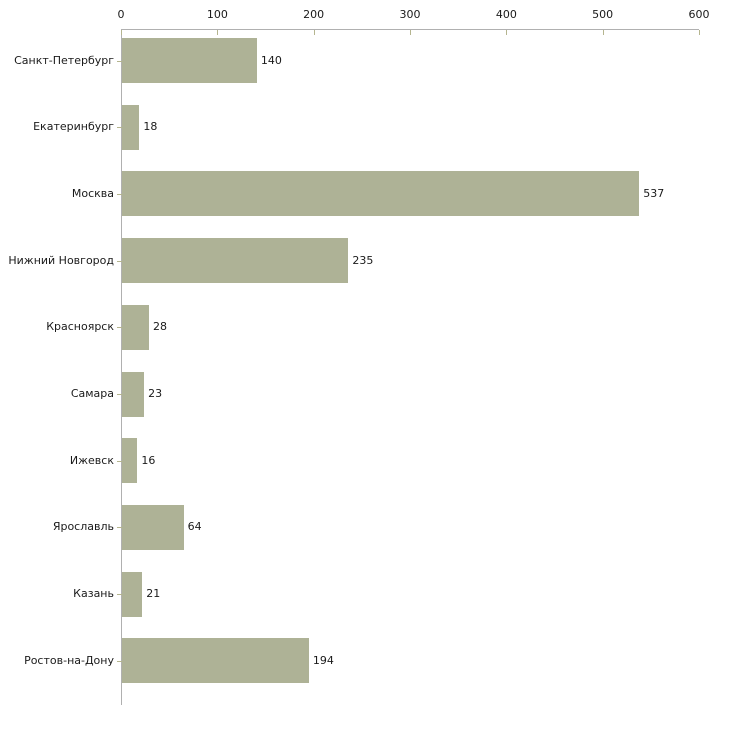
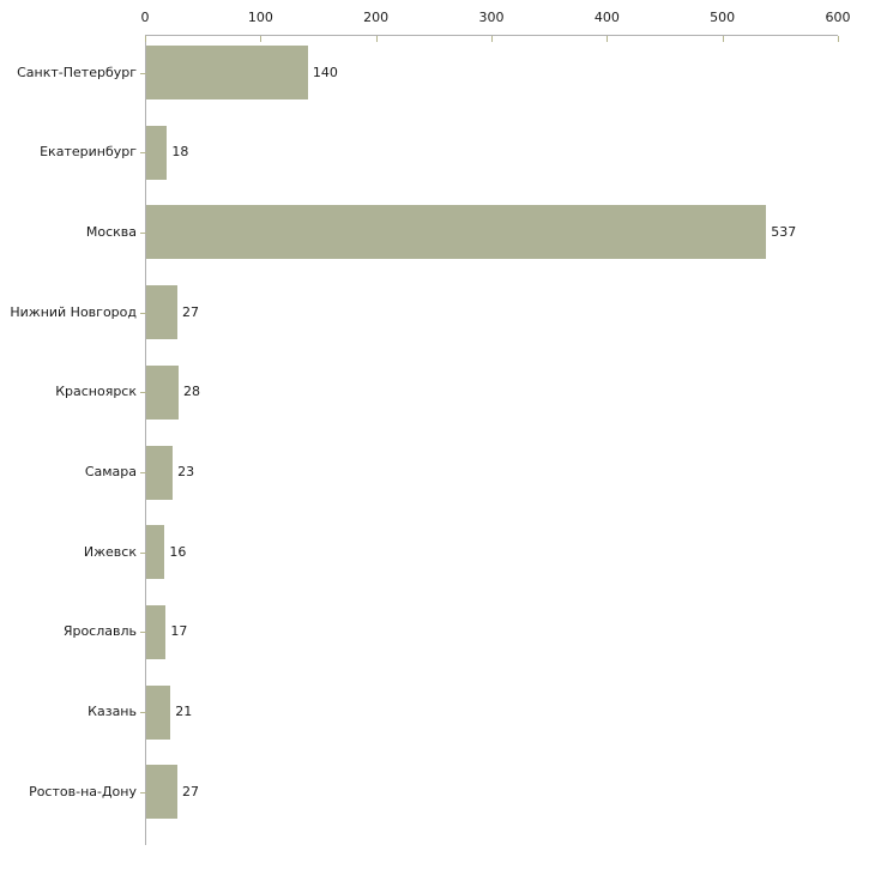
Нижний Новгород: 235 -> 27
Ярославль: 64 -> 17
Ростов-на-Дону: 194 -> 27
